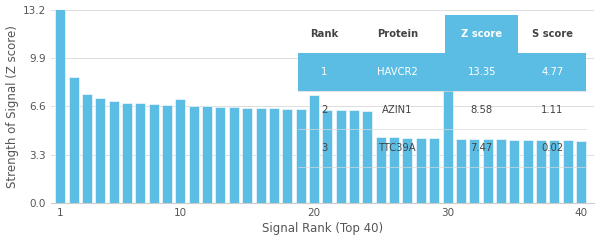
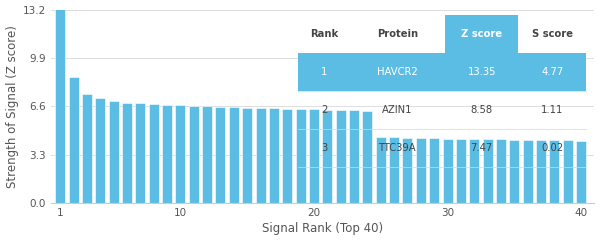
10: 7.1 -> 6.7
20: 7.4 -> 6.4
30: 7.8 -> 4.4
